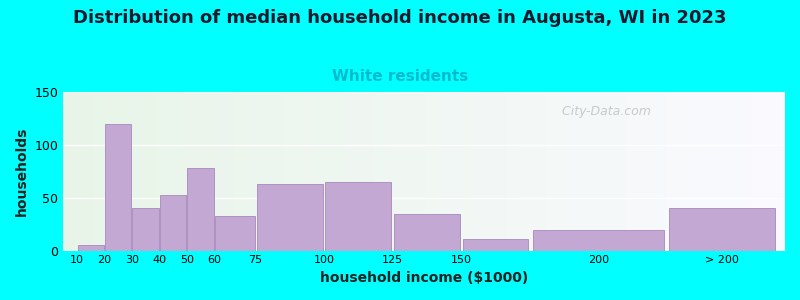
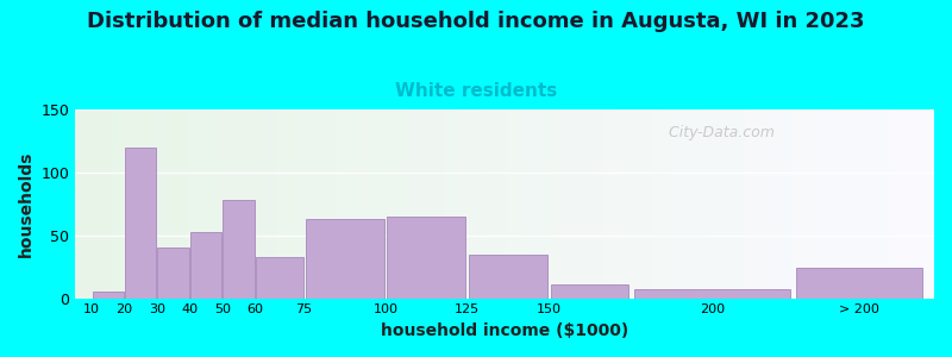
200: 19 -> 7
> 200: 40 -> 24
